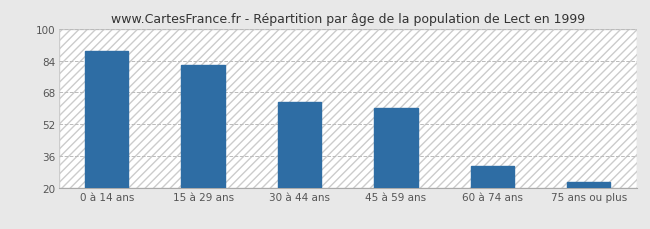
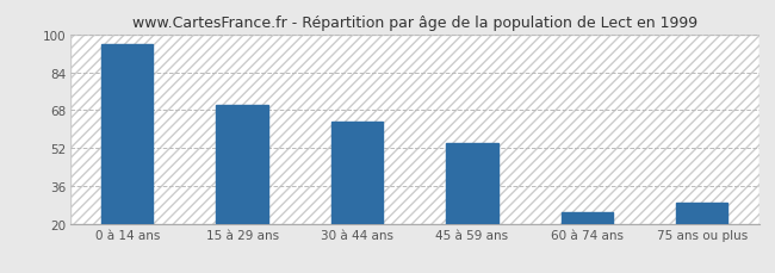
0 à 14 ans: 89 -> 96
15 à 29 ans: 82 -> 70
45 à 59 ans: 60 -> 54
60 à 74 ans: 31 -> 25
75 ans ou plus: 23 -> 29
